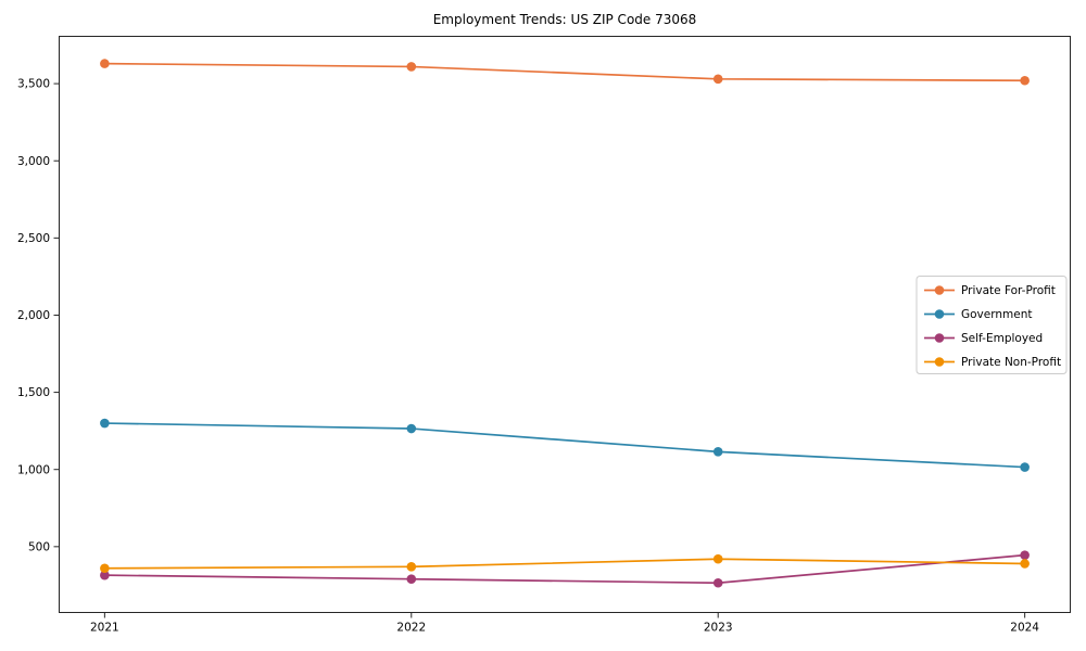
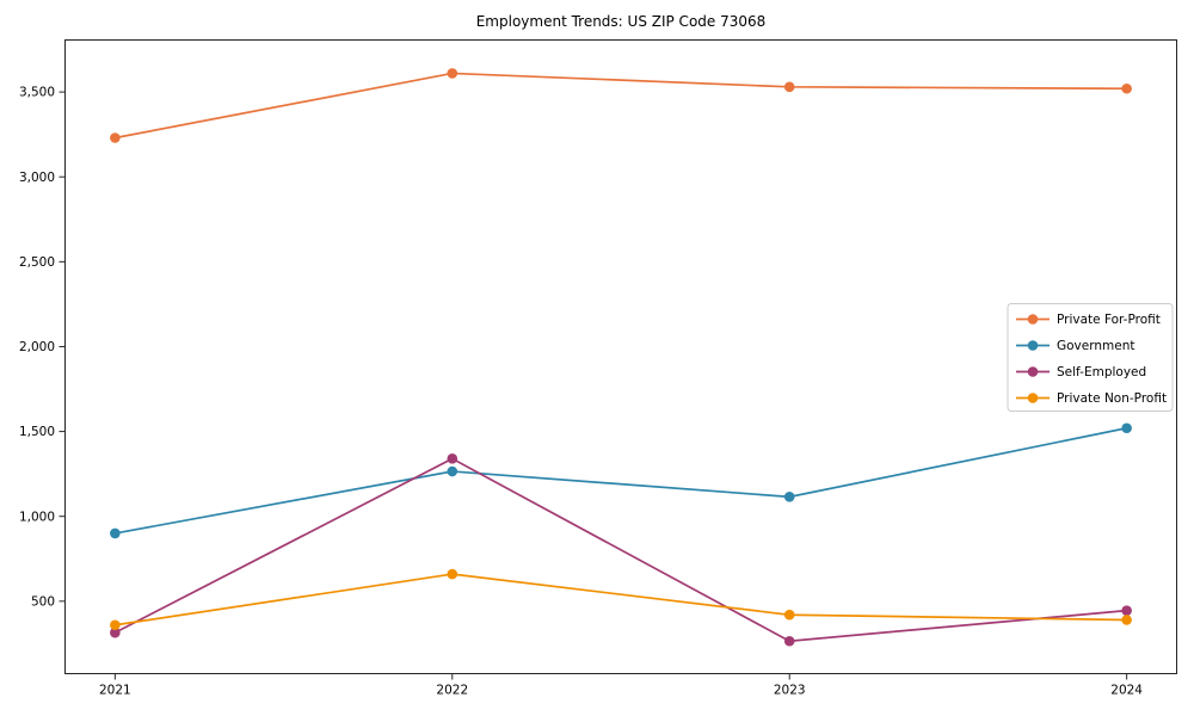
Private For-Profit/2021: 3630 -> 3230
Government/2021: 1300 -> 900
Self-Employed/2022: 290 -> 1340
Private Non-Profit/2022: 370 -> 660
Government/2024: 1020 -> 1520
